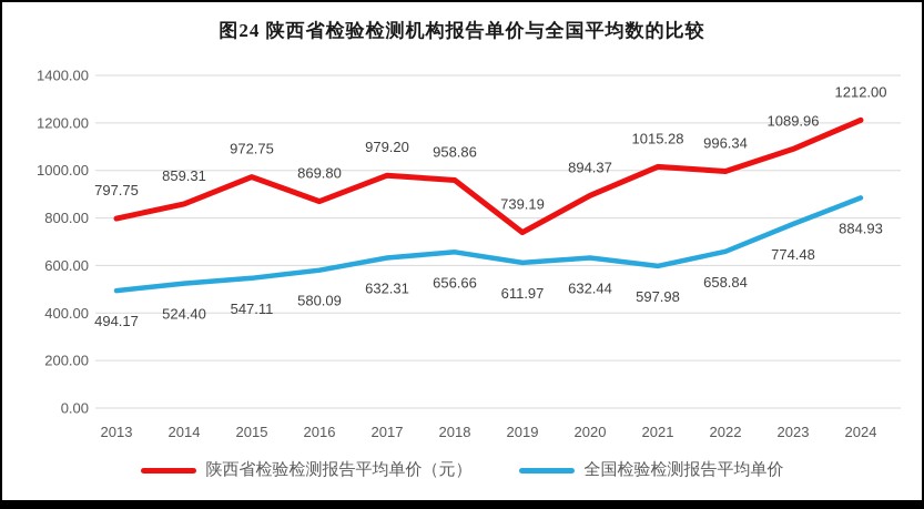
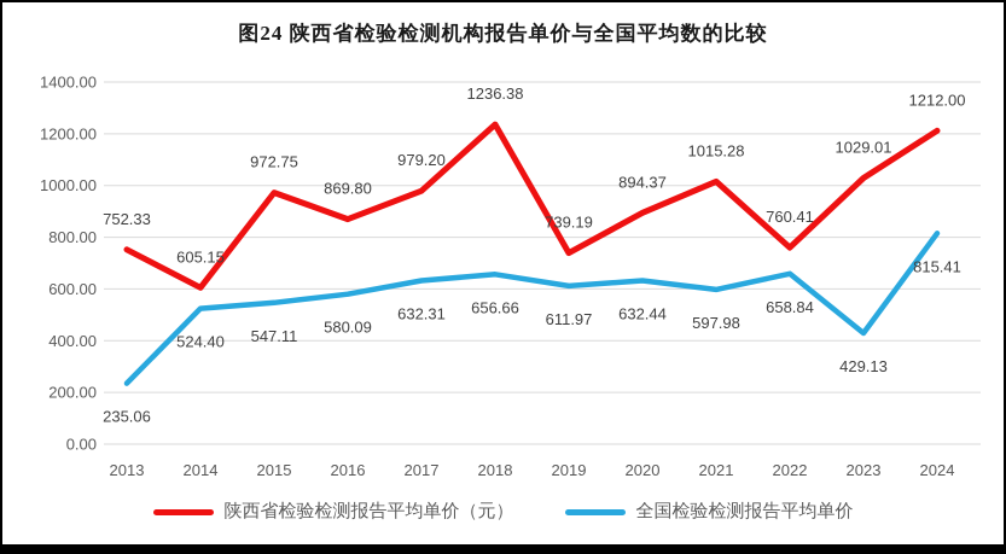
陕西省检验检测报告平均单价（元）/2013: 797.75 -> 752.33
全国检验检测报告平均单价/2013: 494.17 -> 235.06
陕西省检验检测报告平均单价（元）/2014: 859.31 -> 605.15
陕西省检验检测报告平均单价（元）/2018: 958.86 -> 1236.38
陕西省检验检测报告平均单价（元）/2022: 996.34 -> 760.41
陕西省检验检测报告平均单价（元）/2023: 1089.96 -> 1029.01
全国检验检测报告平均单价/2023: 774.48 -> 429.13
全国检验检测报告平均单价/2024: 884.93 -> 815.41
